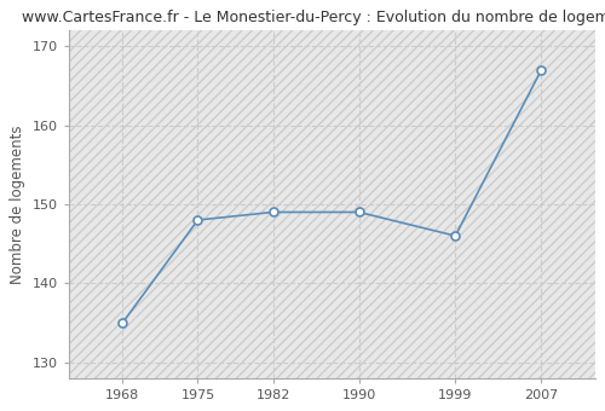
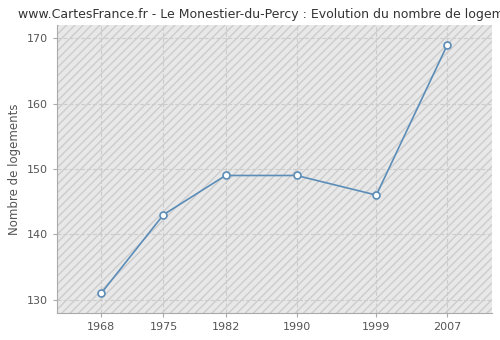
1968: 135 -> 131
1975: 148 -> 143
2007: 167 -> 169
